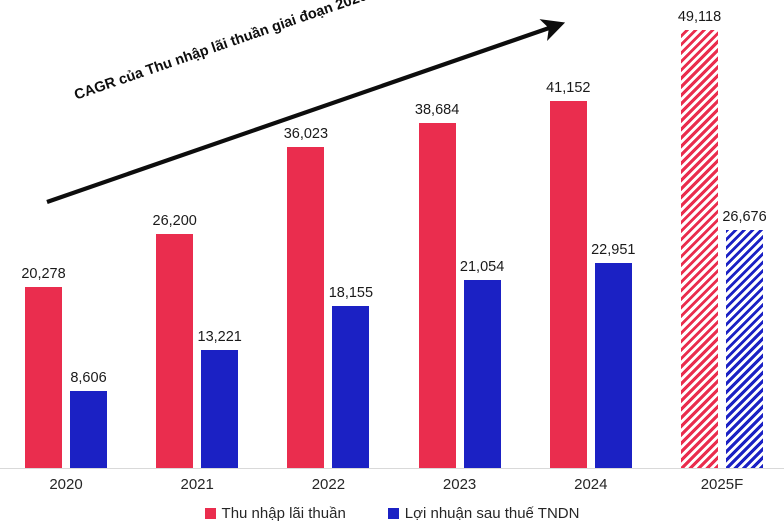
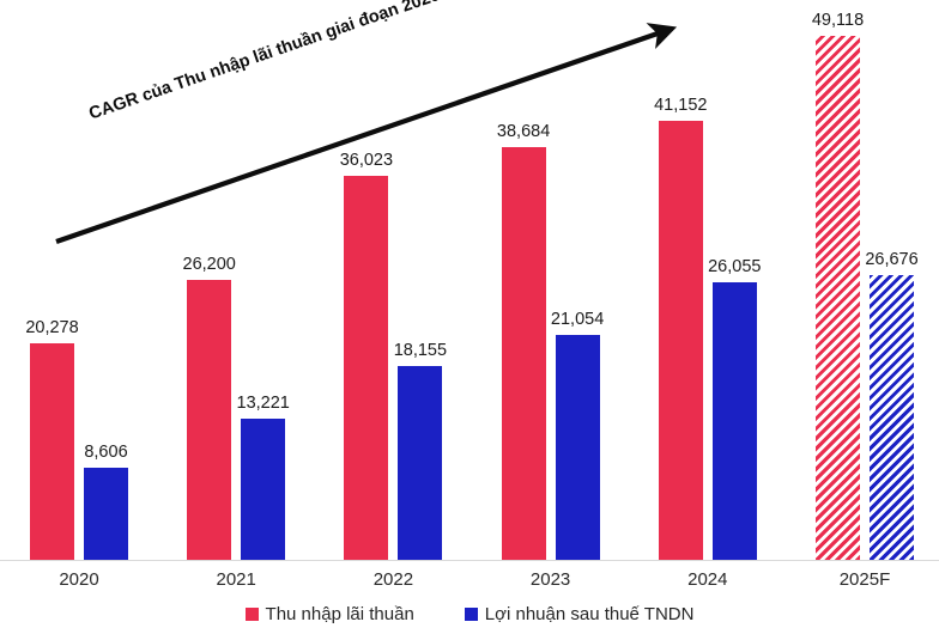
Lợi nhuận sau thuế TNDN/2024: 22,951 -> 26,055
